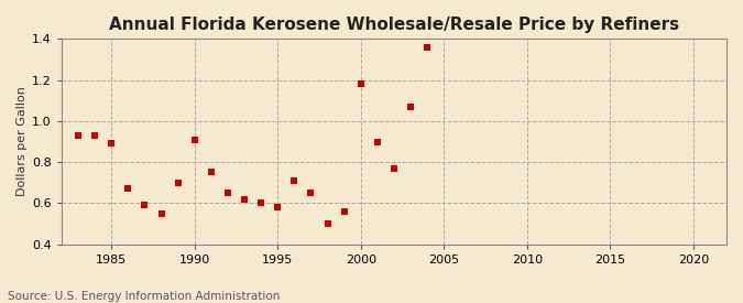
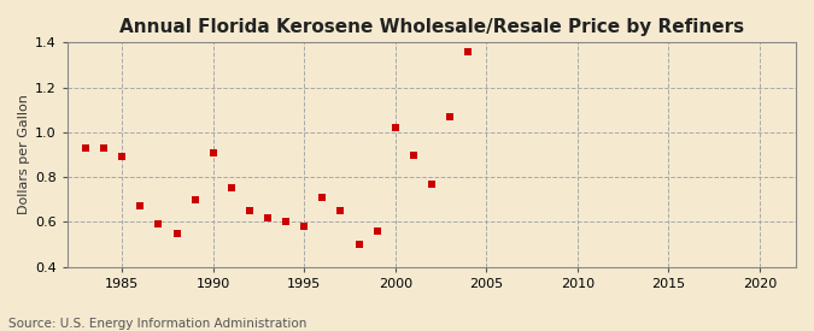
2000: 1.18 -> 1.02
